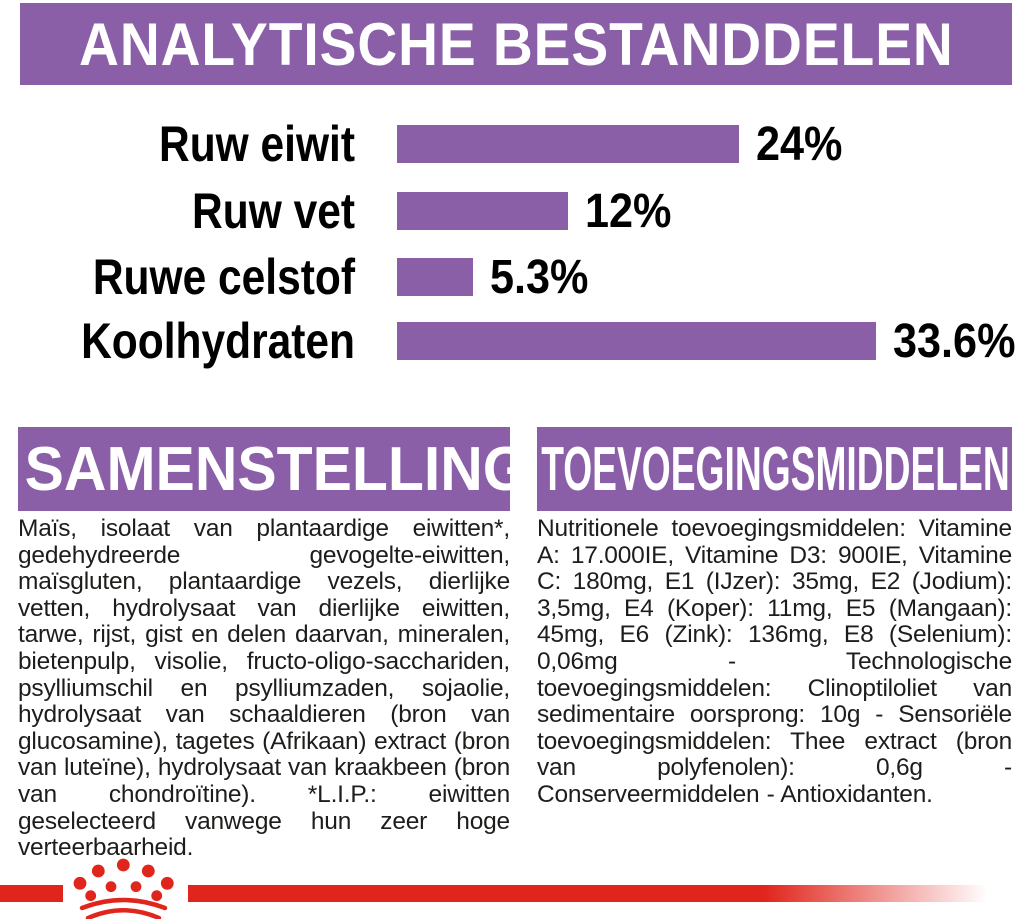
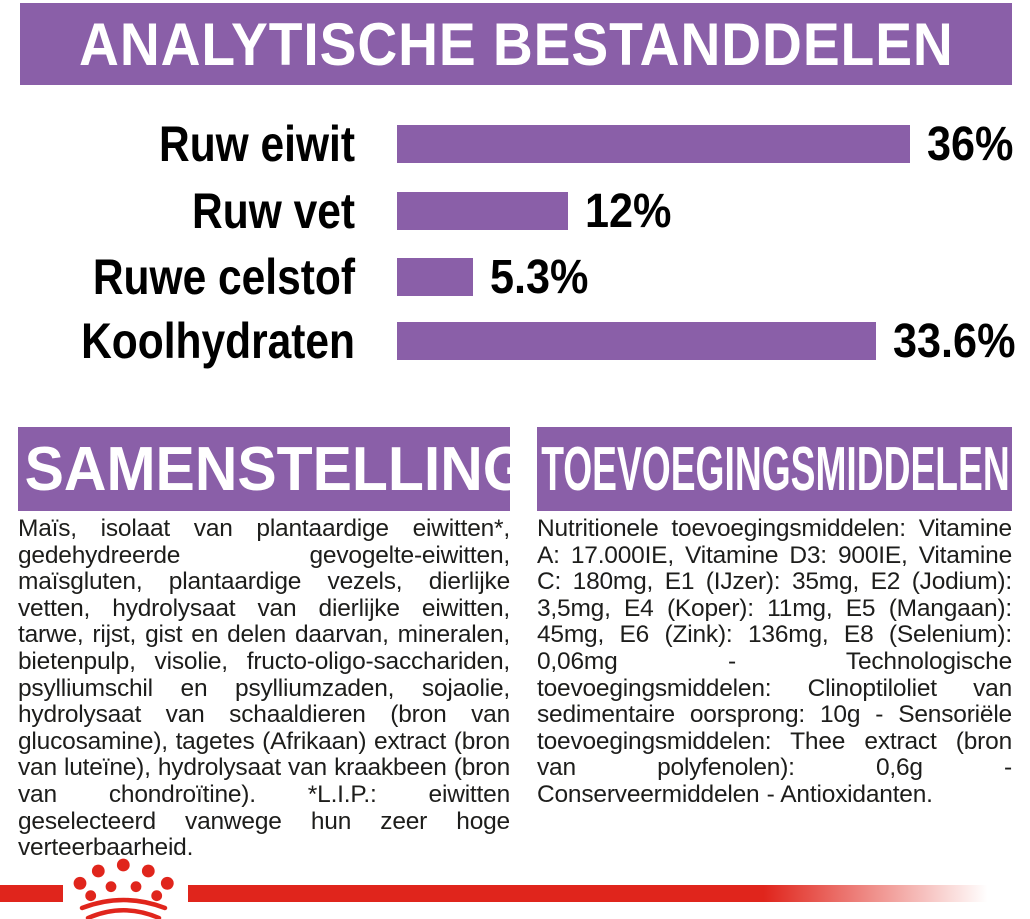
Ruw eiwit: 24% -> 36%
